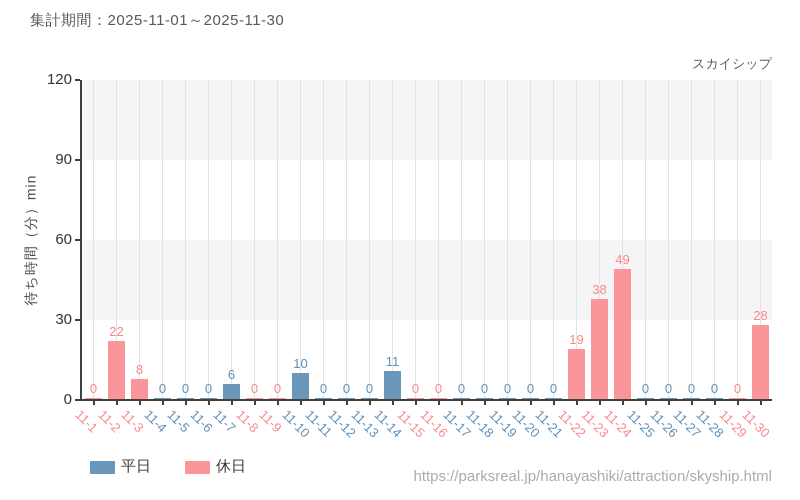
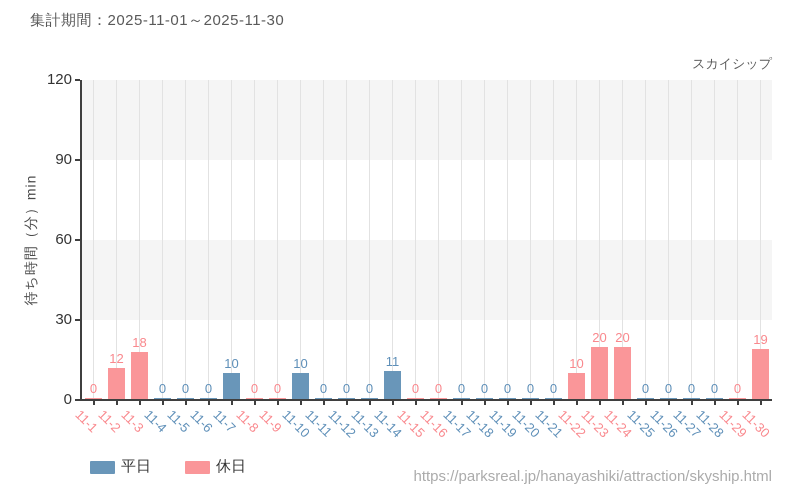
11-2: 22 -> 12
11-3: 8 -> 18
11-7: 6 -> 10
11-22: 19 -> 10
11-23: 38 -> 20
11-24: 49 -> 20
11-30: 28 -> 19
